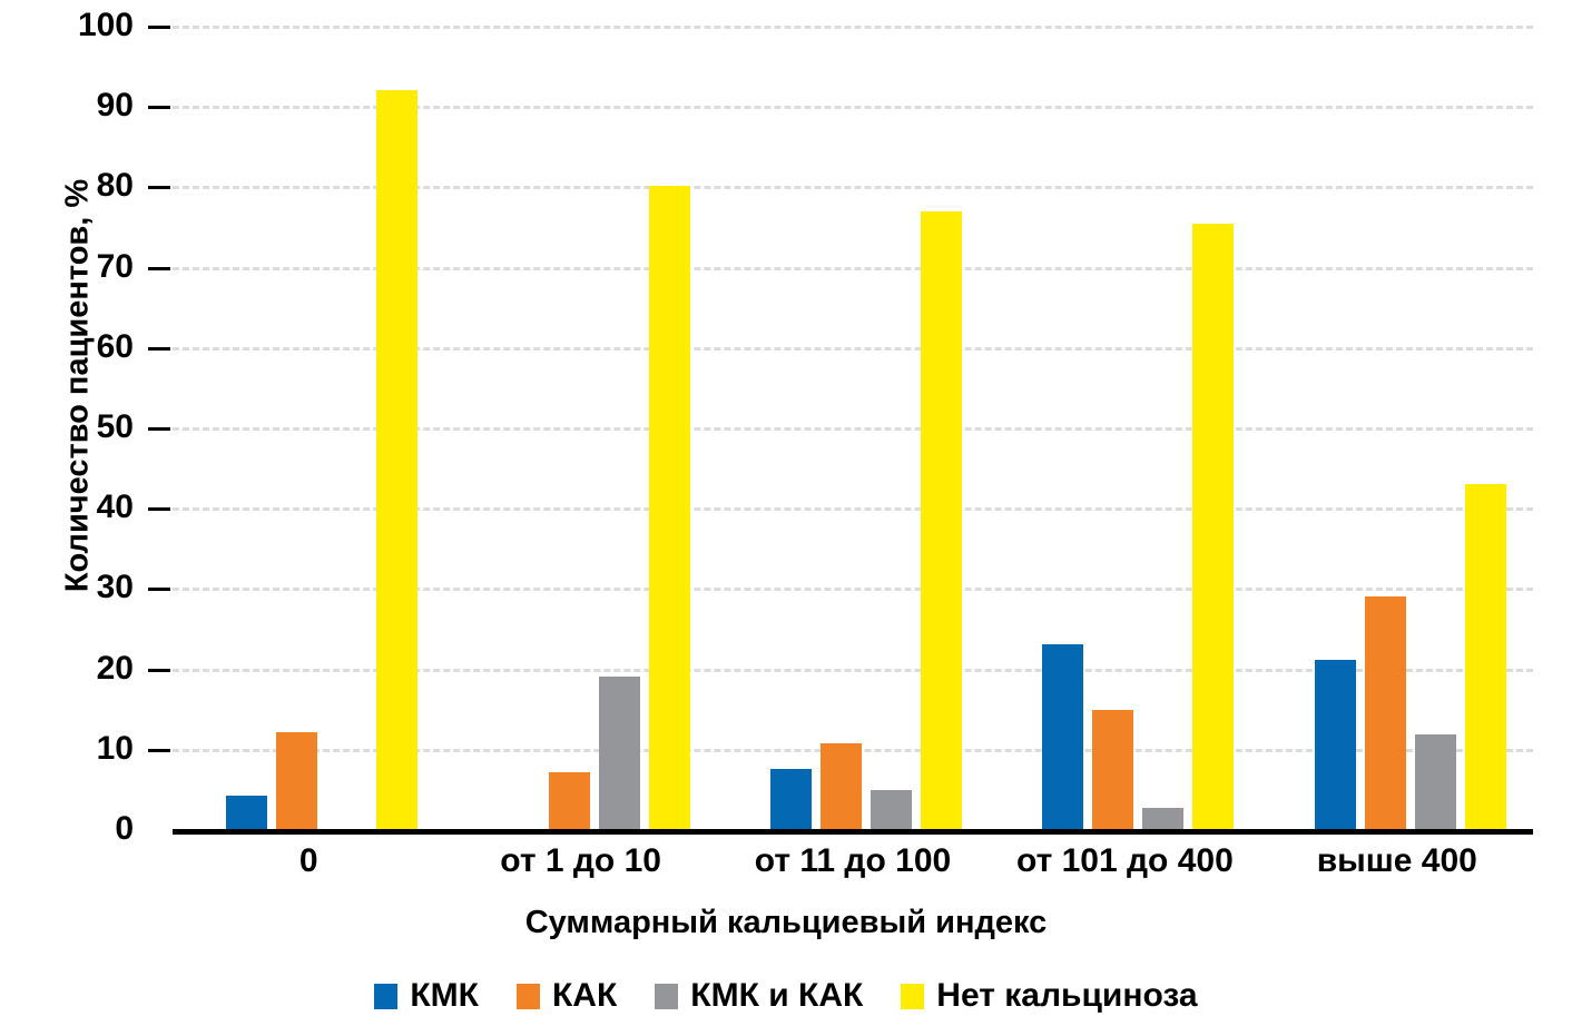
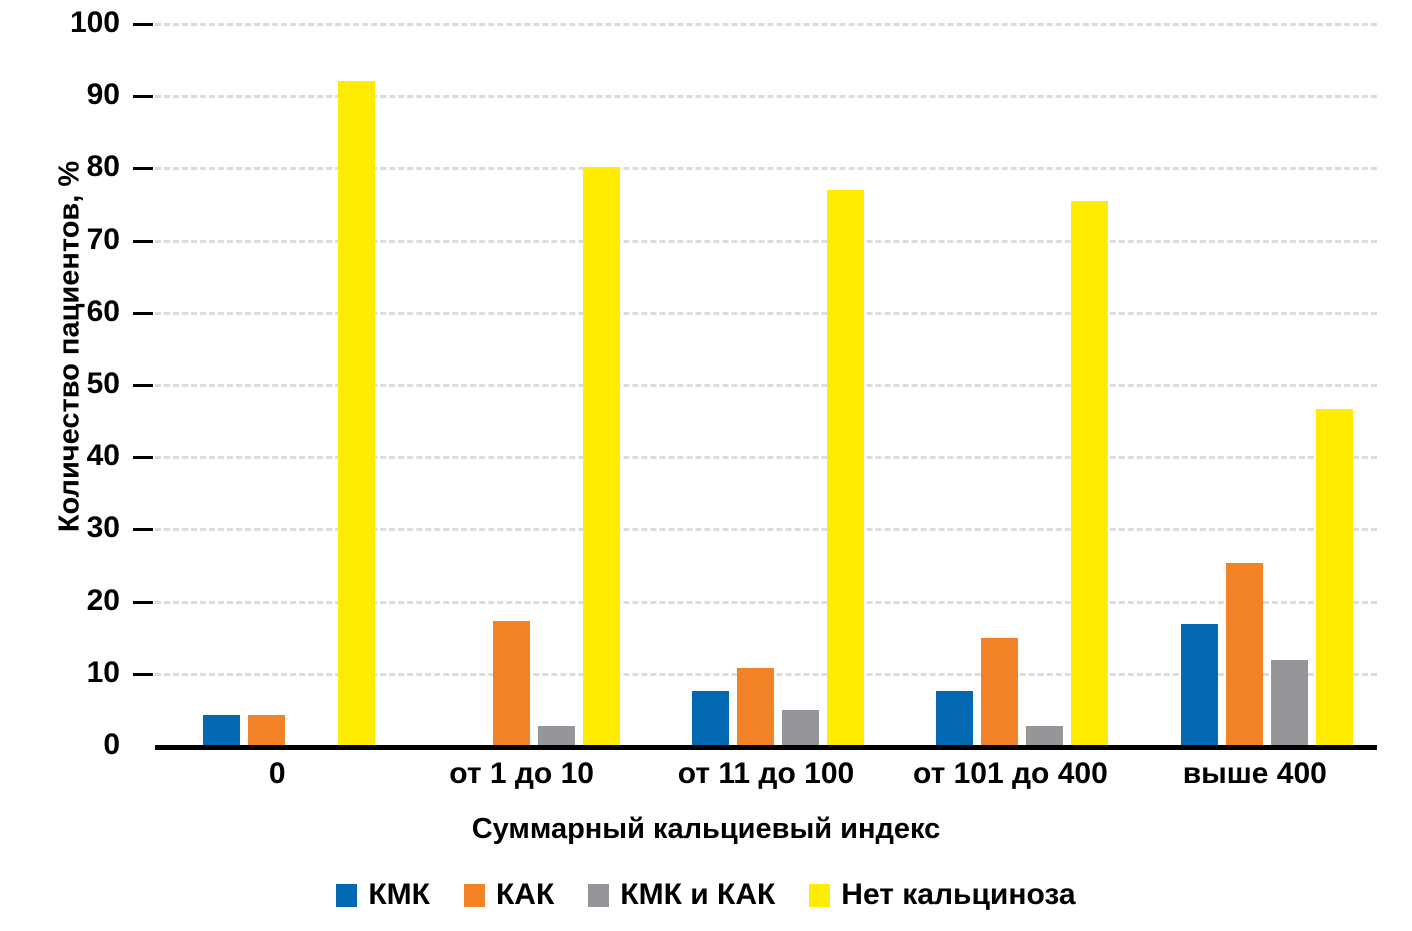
КАК/0: 12 -> 4
КАК/от 1 до 10: 7 -> 17
КМК и КАК/от 1 до 10: 19 -> 3
КМК/от 101 до 400: 23 -> 8
КМК/выше 400: 21 -> 17
КАК/выше 400: 29 -> 25
Нет кальциноза/выше 400: 43 -> 46
